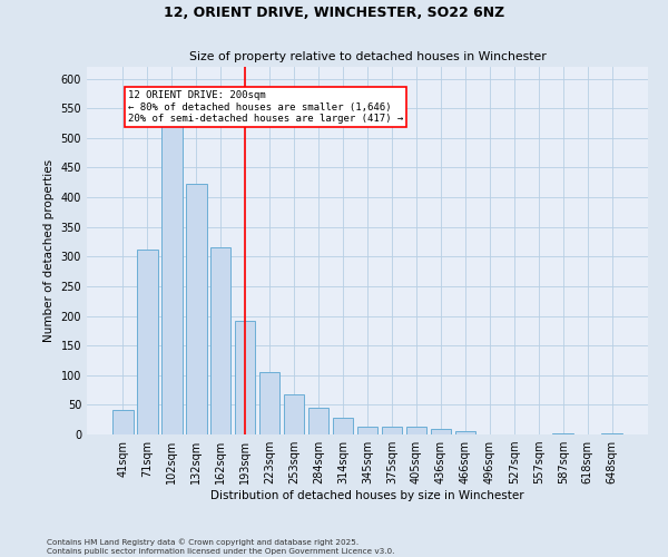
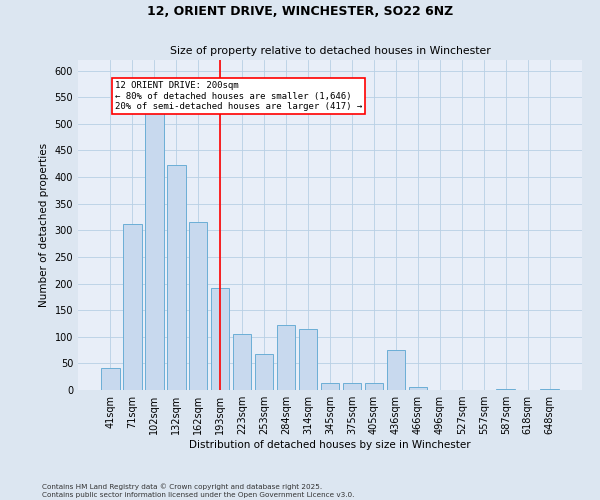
284sqm: 45 -> 122
314sqm: 28 -> 114
436sqm: 10 -> 76
